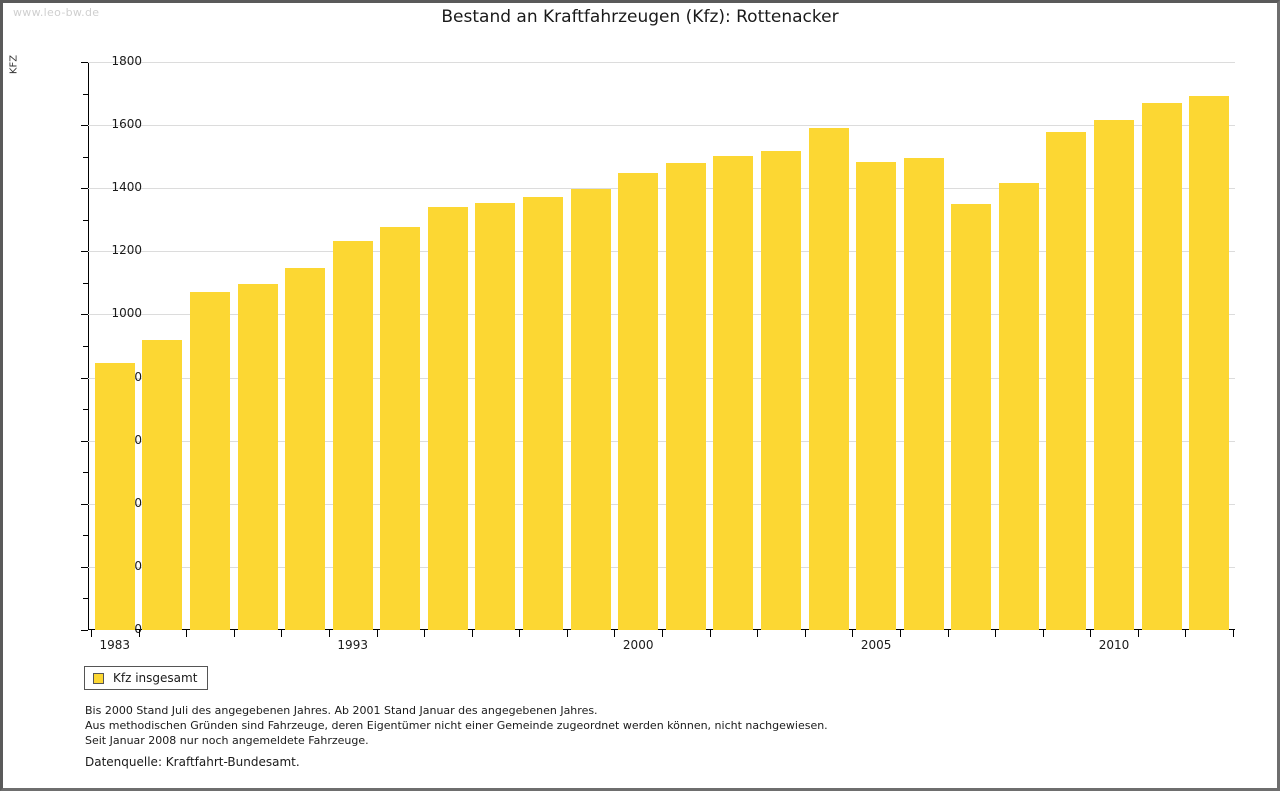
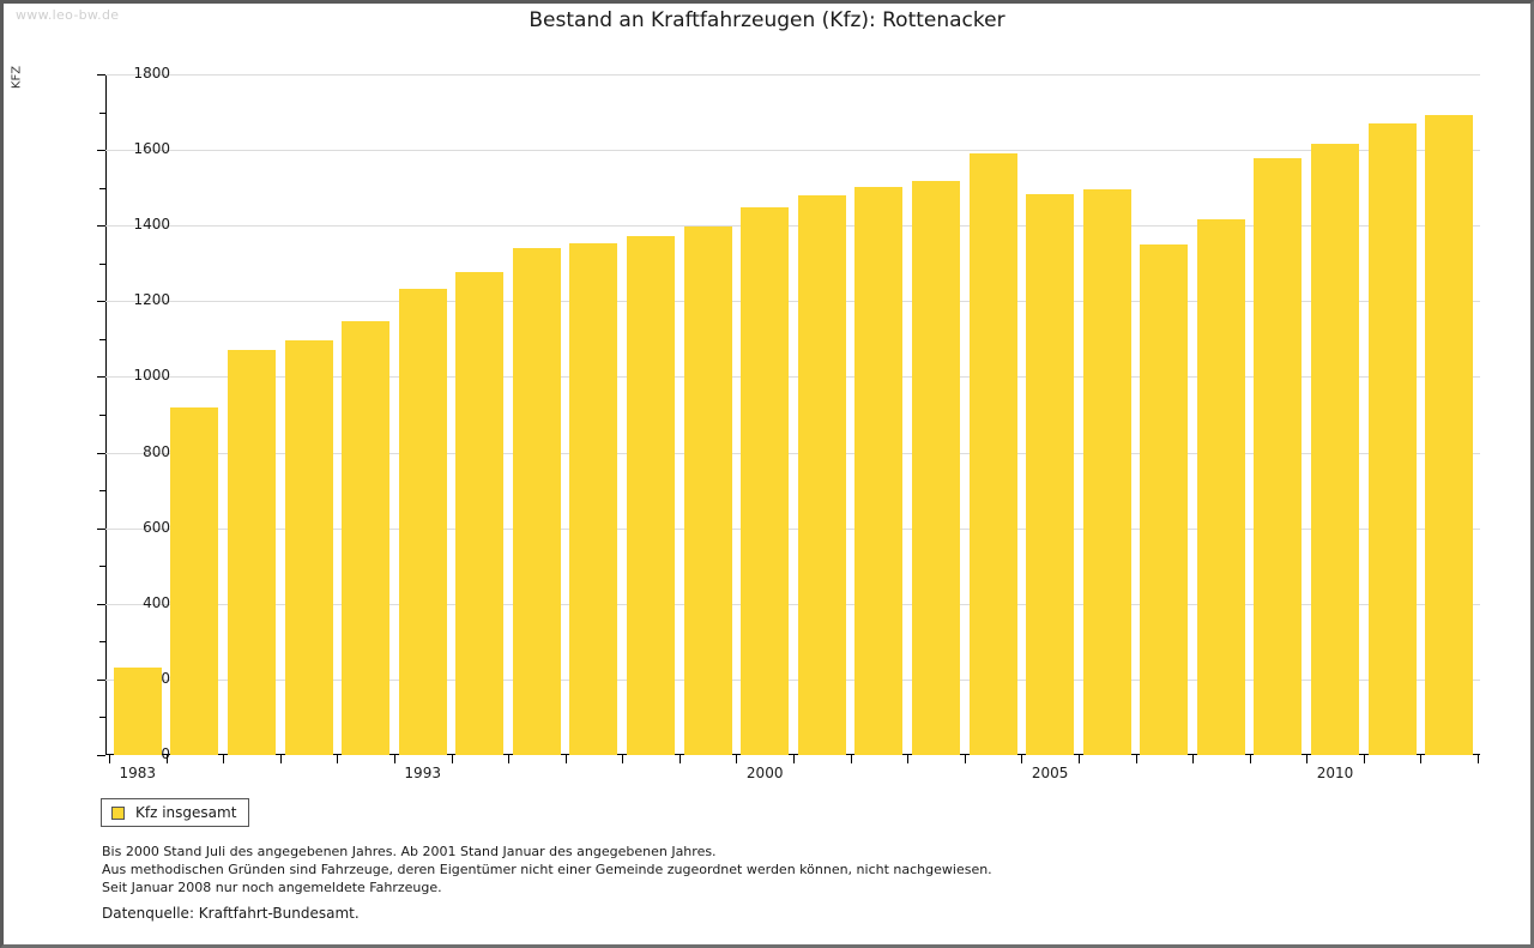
1983: 840 -> 230
